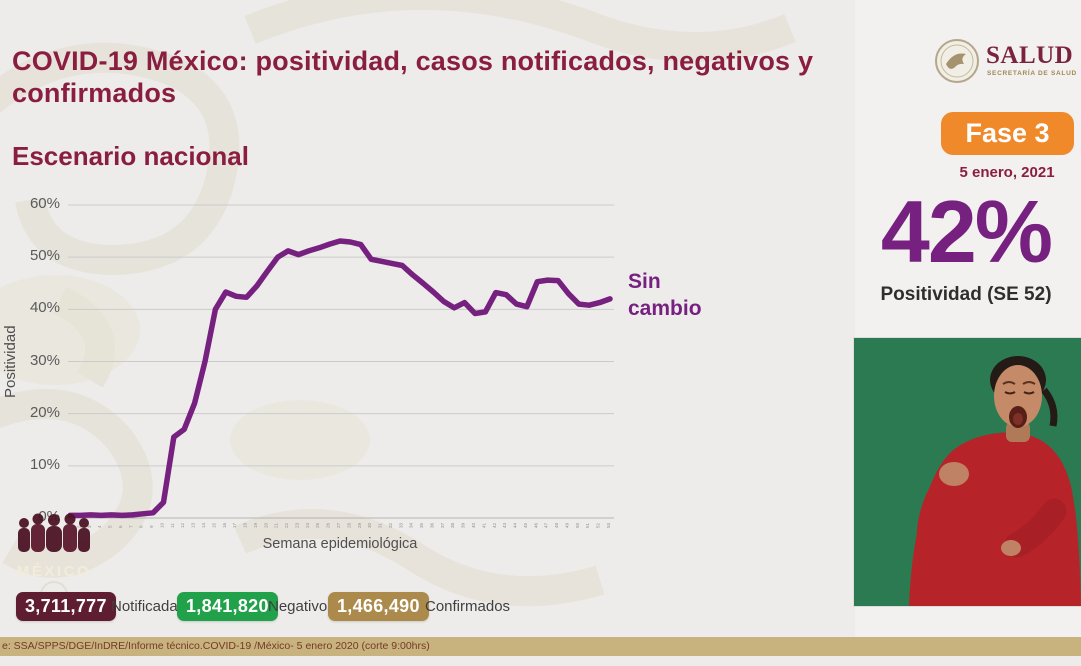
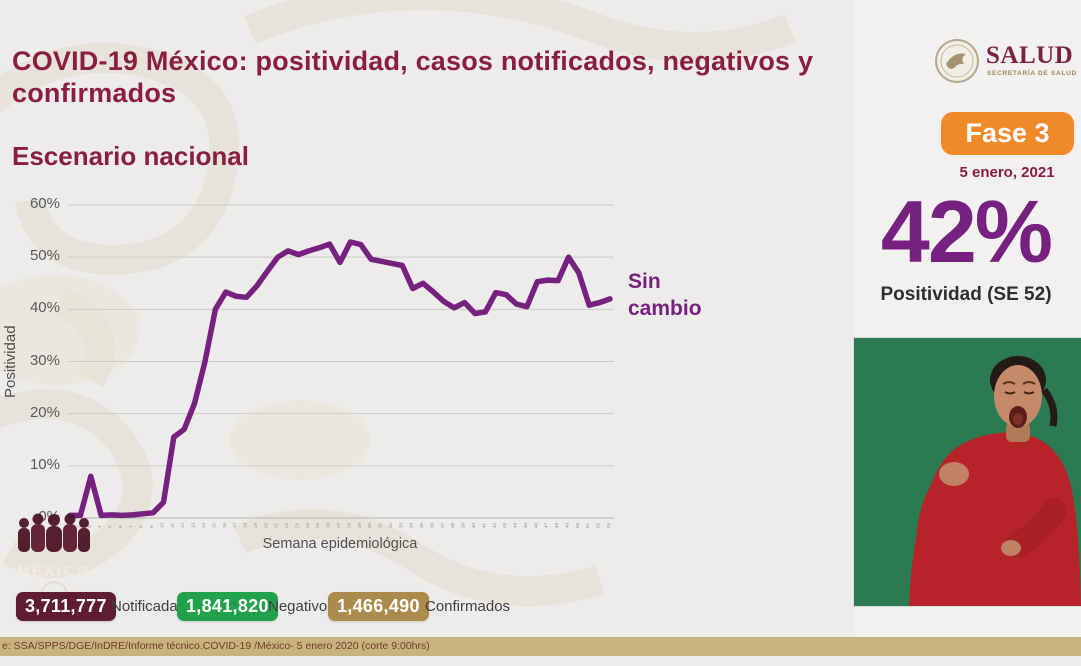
3: 1% -> 8%
27: 53% -> 49%
34: 47% -> 44%
49: 43% -> 50%
50: 41% -> 47%
